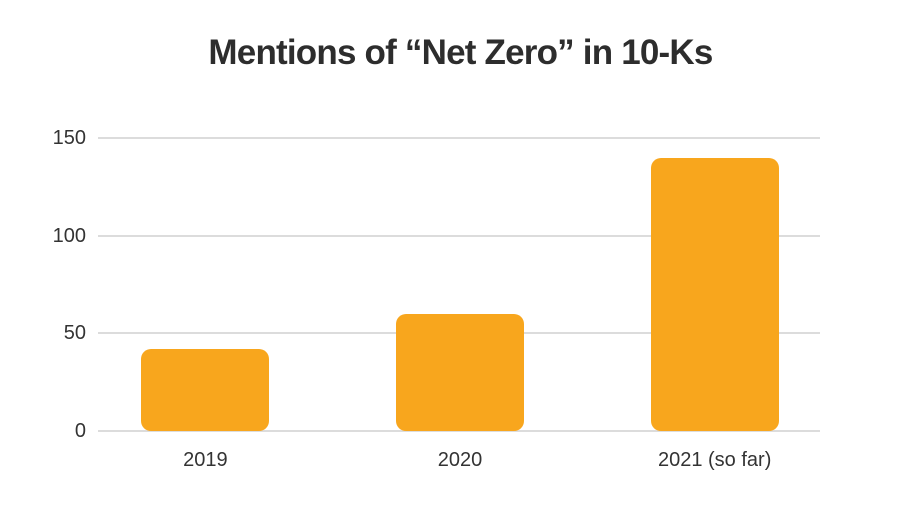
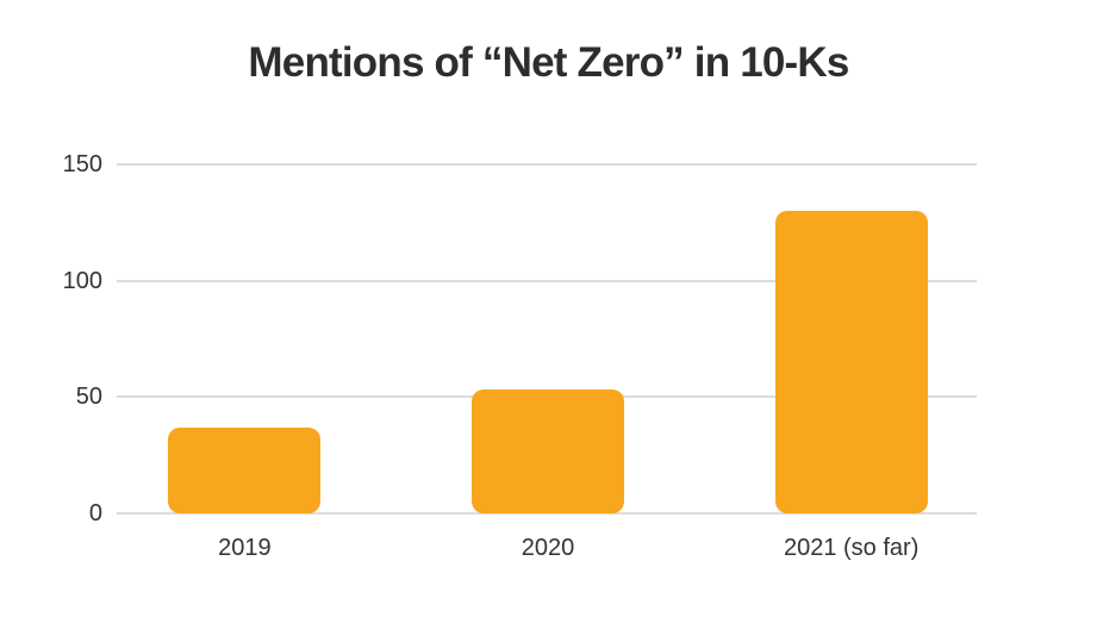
2019: 42 -> 37
2020: 60 -> 53
2021 (so far): 140 -> 130
